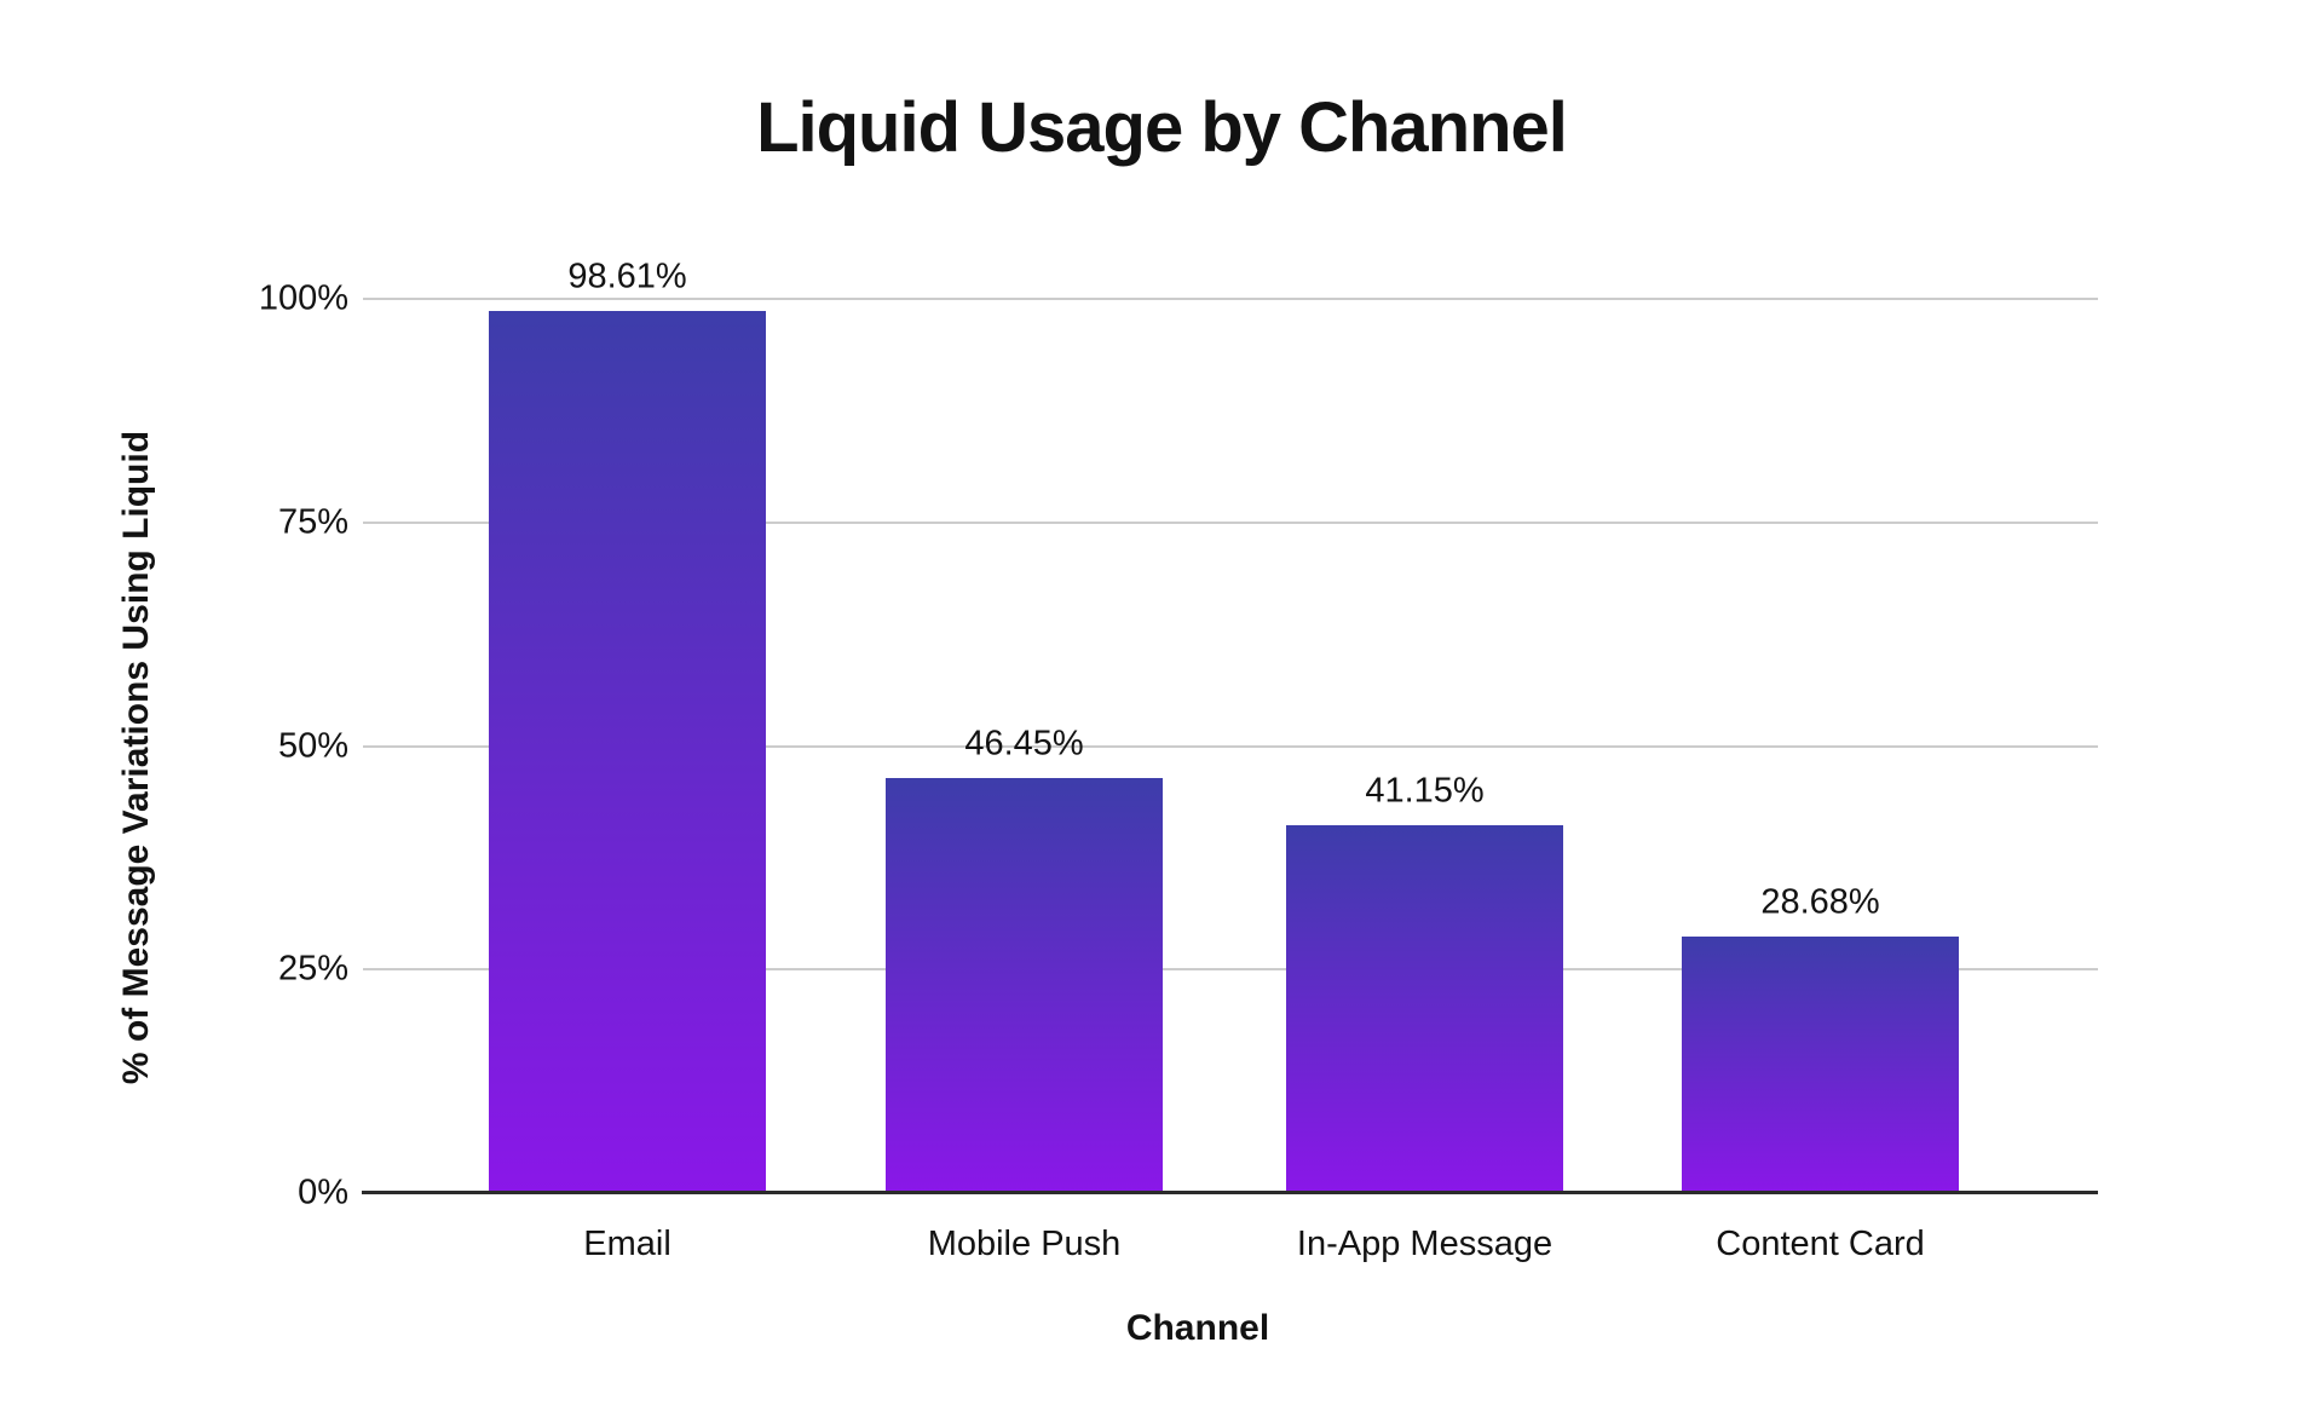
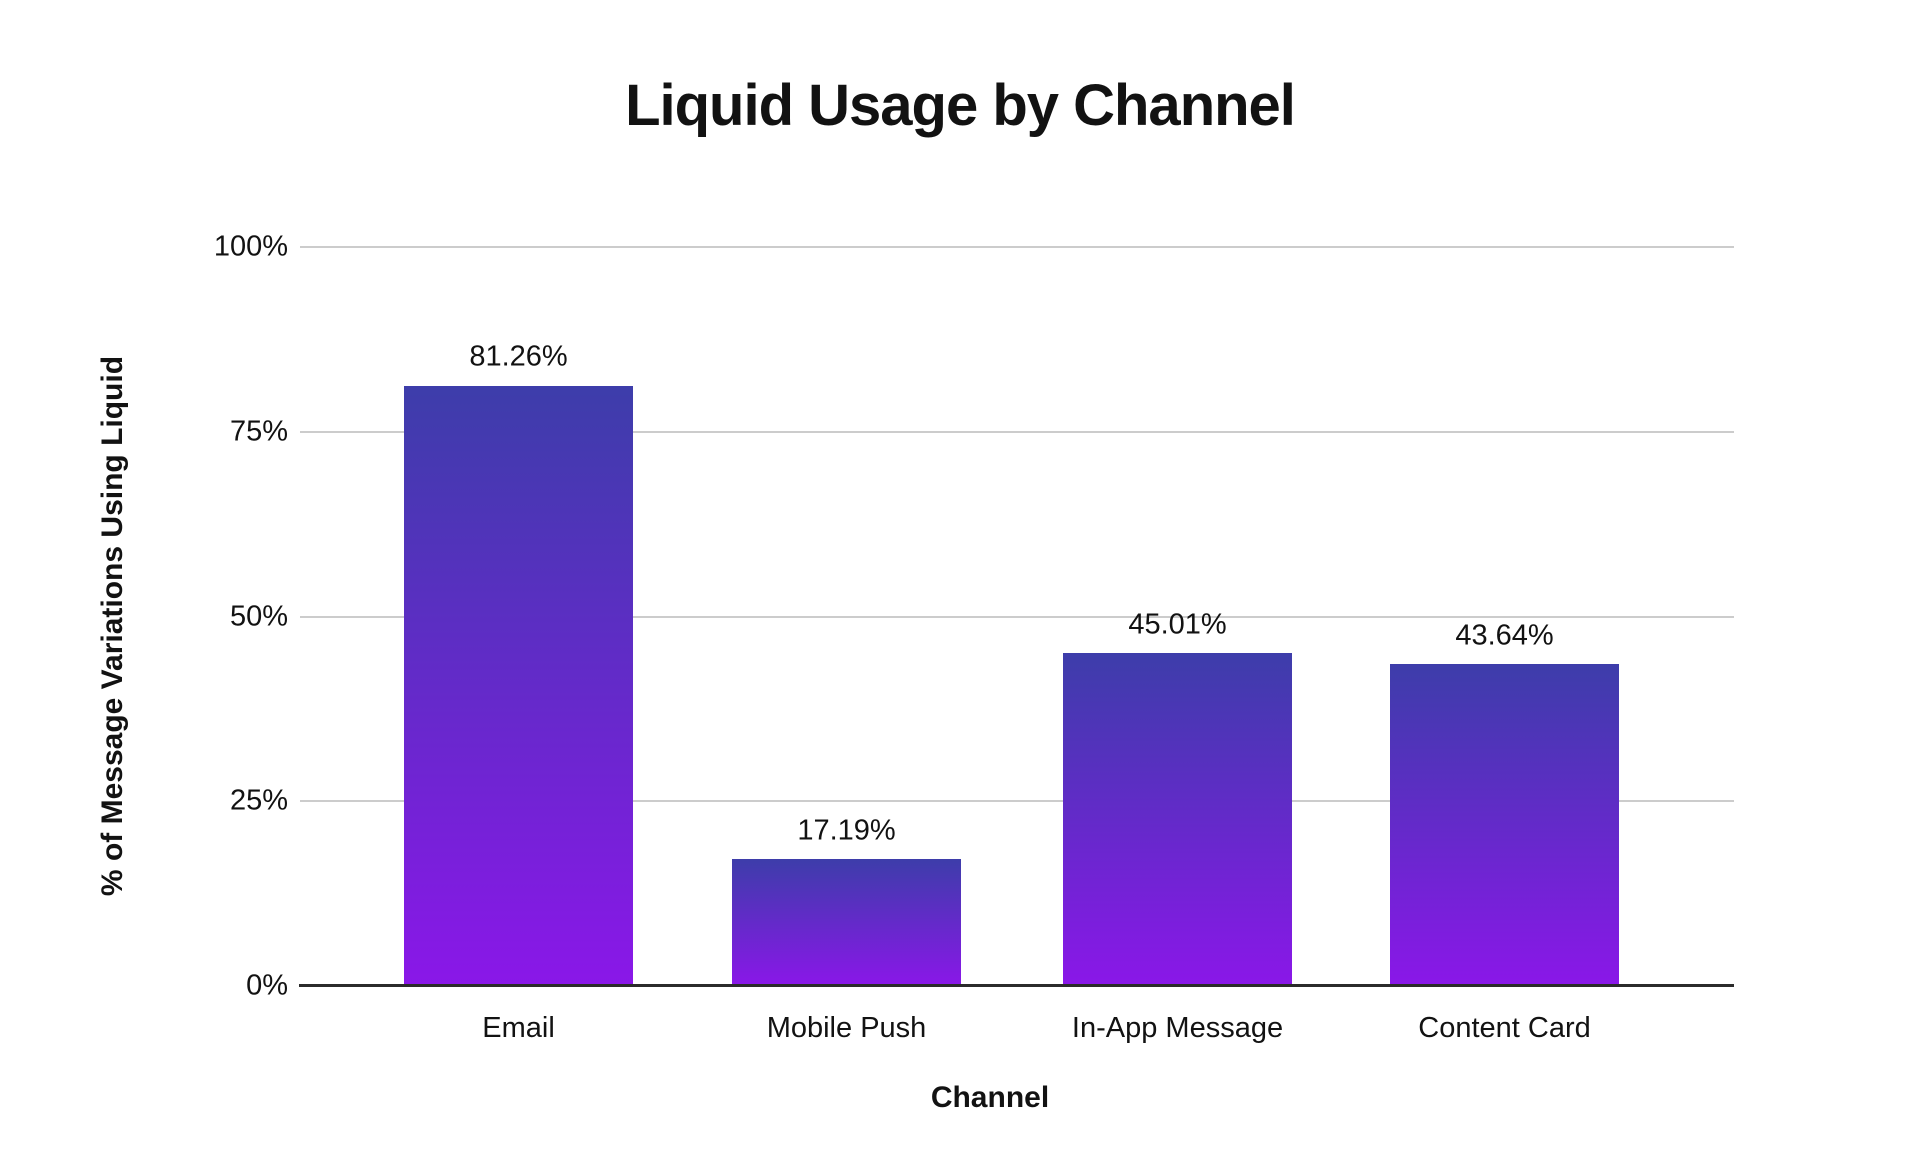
Email: 98.61% -> 81.26%
Mobile Push: 46.45% -> 17.19%
In-App Message: 41.15% -> 45.01%
Content Card: 28.68% -> 43.64%
